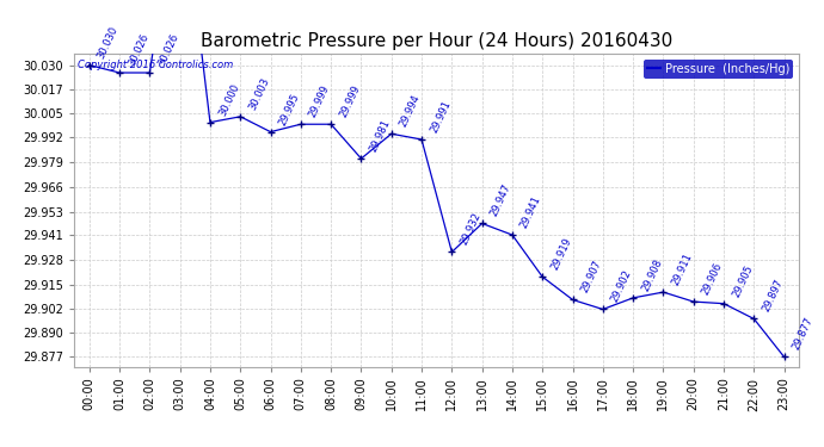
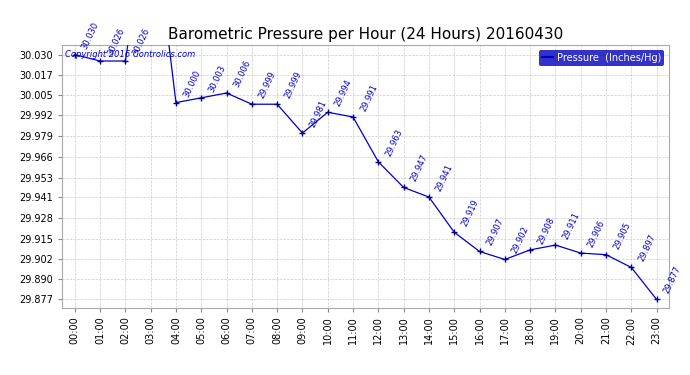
06:00: 29.995 -> 30.006
12:00: 29.932 -> 29.963
